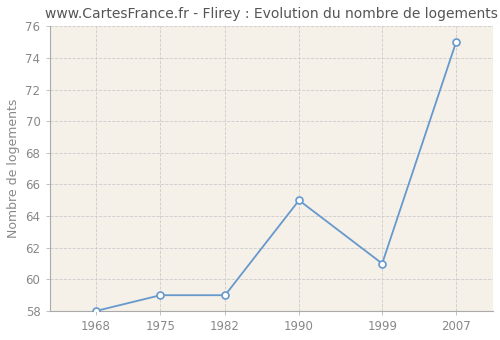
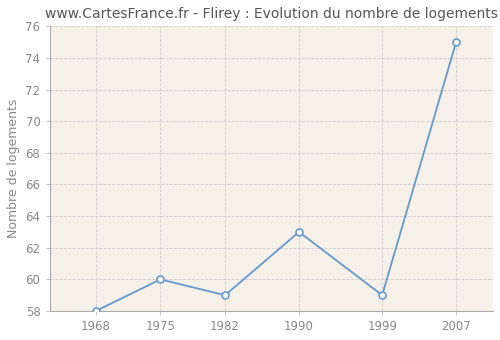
1975: 59 -> 60
1990: 65 -> 63
1999: 61 -> 59
